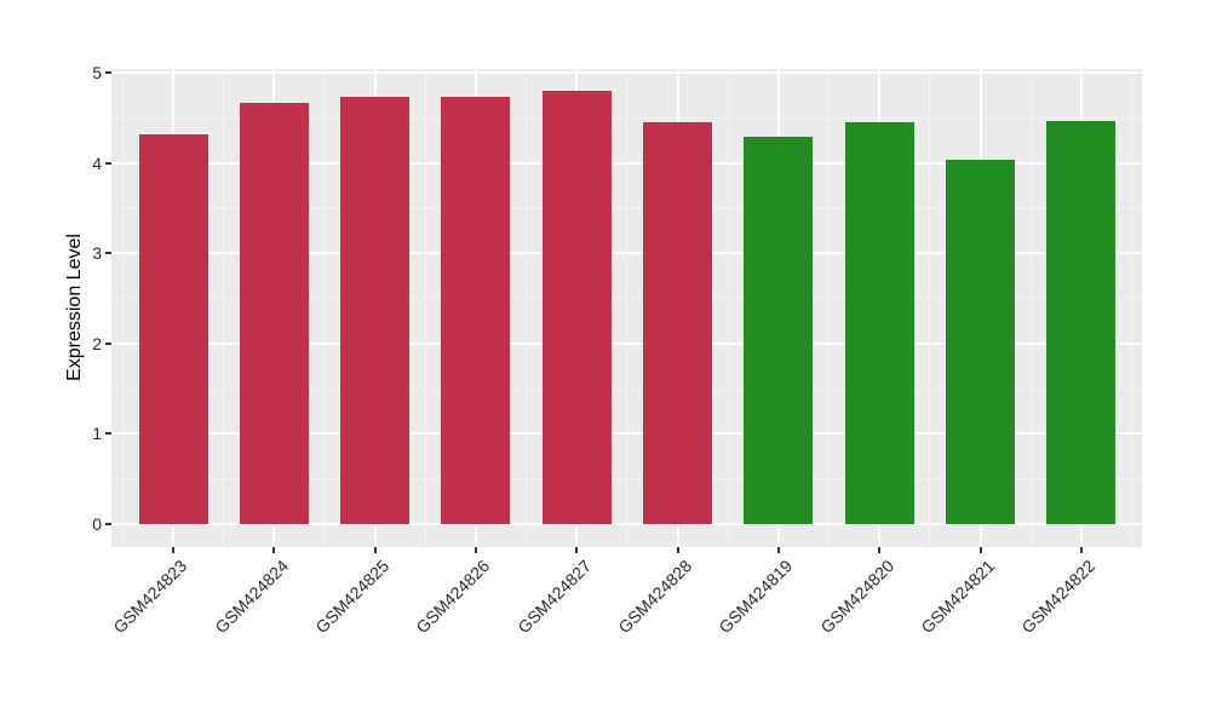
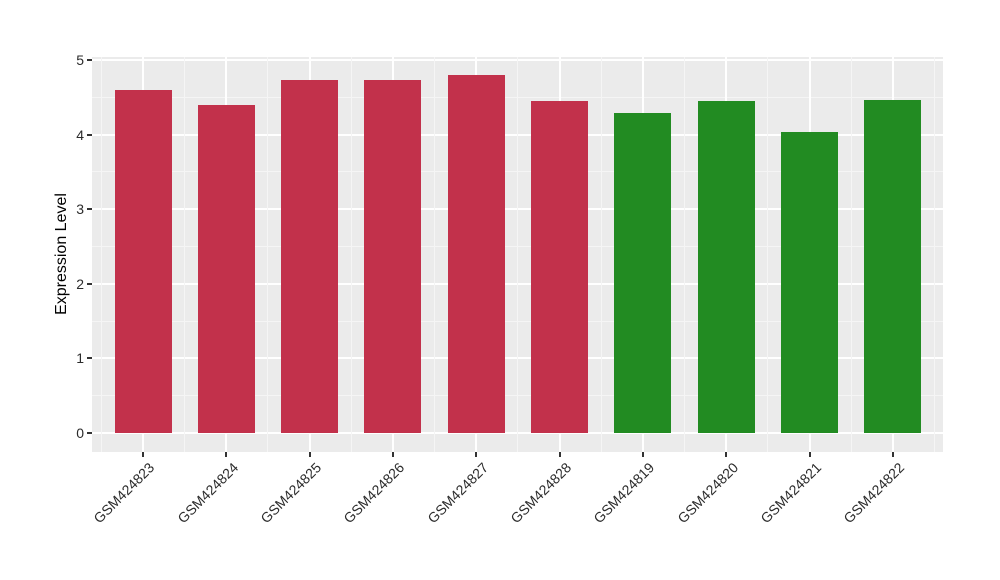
GSM424823: 4.3 -> 4.6
GSM424824: 4.7 -> 4.4
